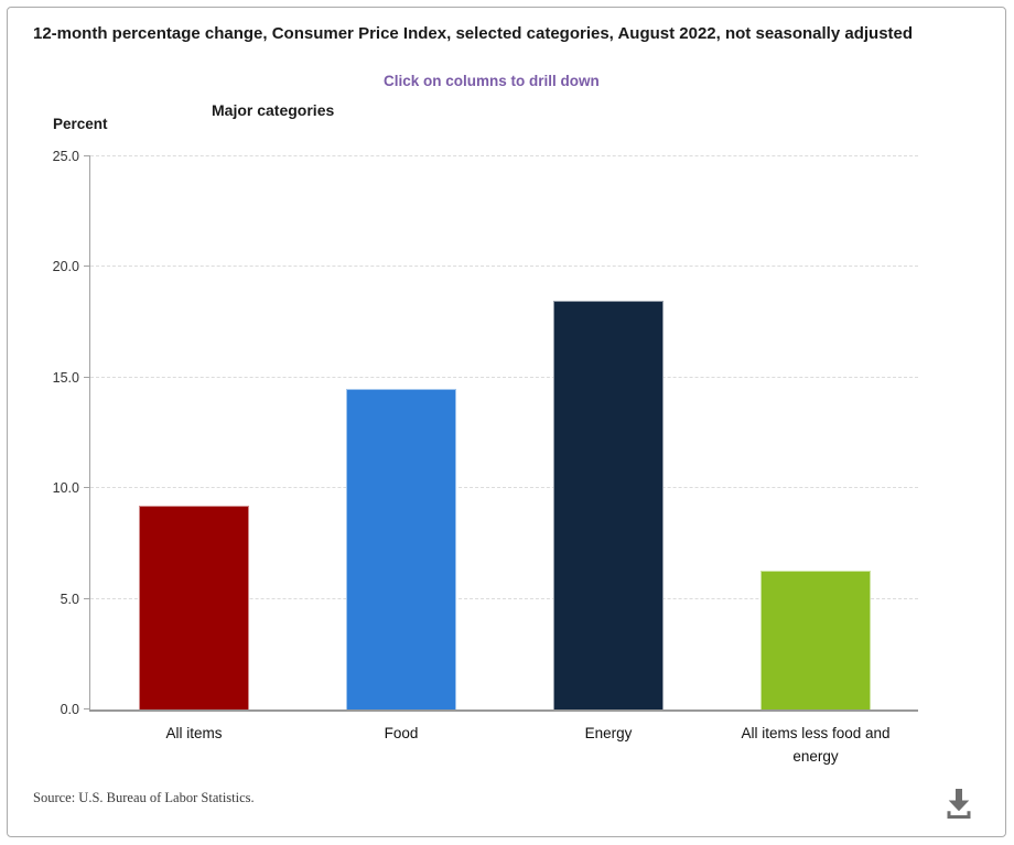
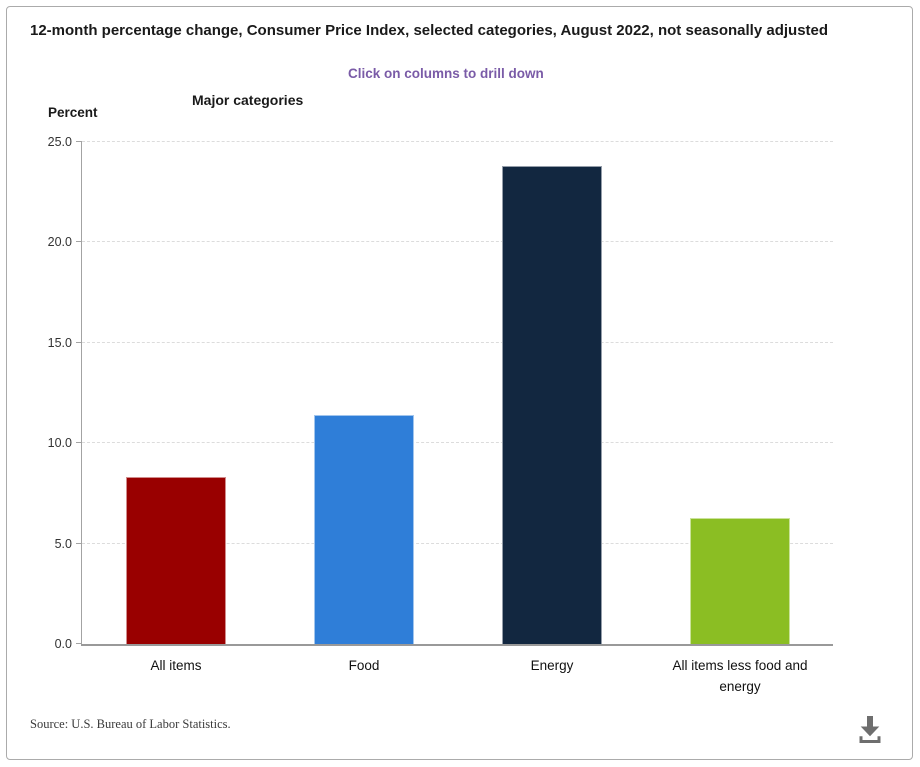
All items: 9.2 -> 8.3
Food: 14.5 -> 11.4
Energy: 18.5 -> 23.8
